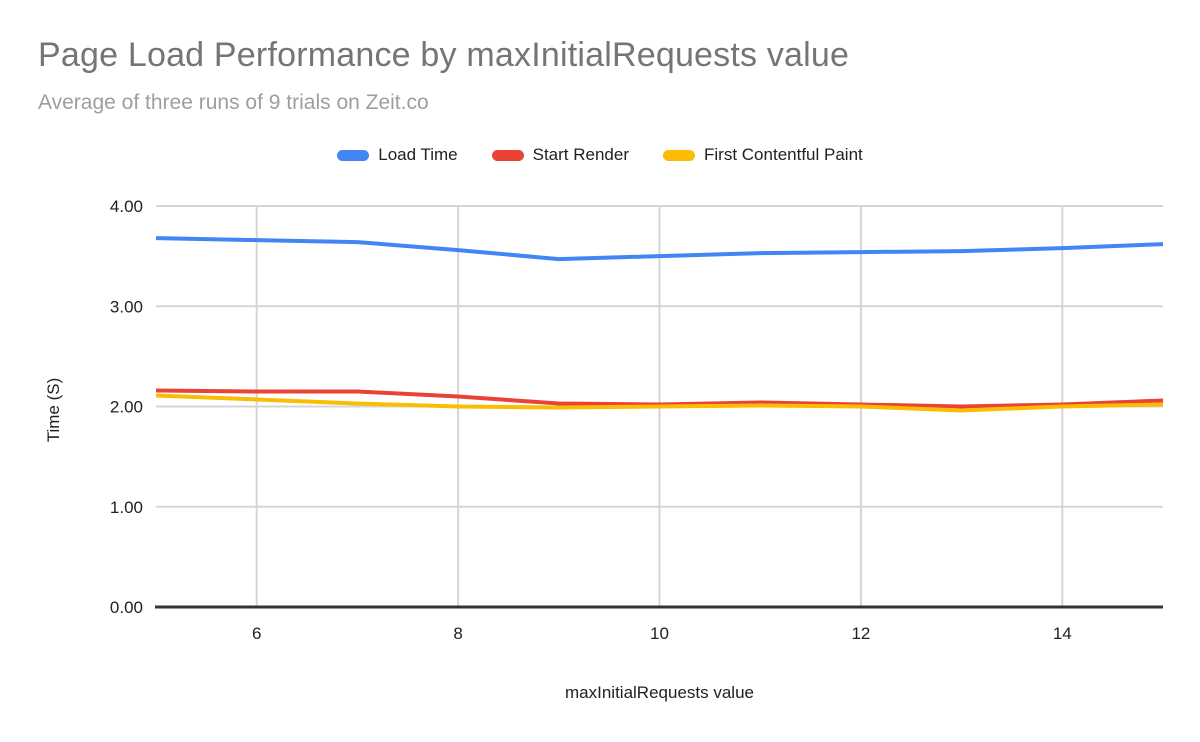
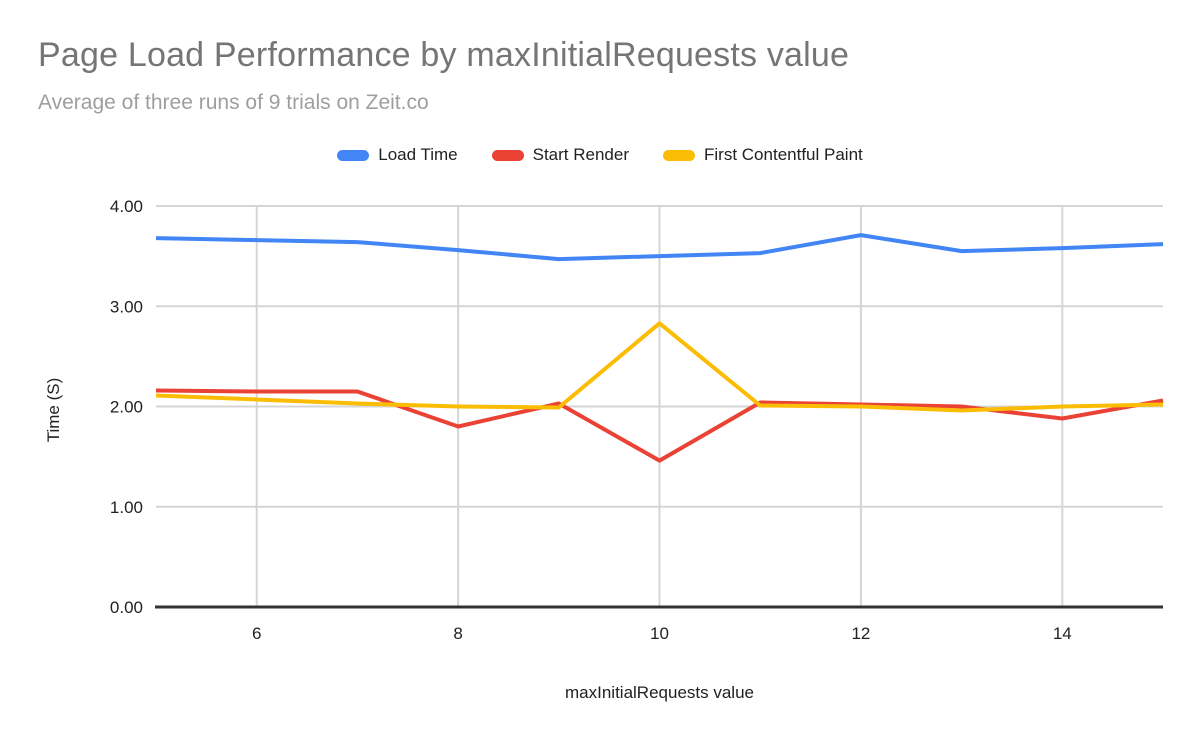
Start Render/8: 2.10 -> 1.80
Start Render/10: 2.02 -> 1.46
First Contentful Paint/10: 2.00 -> 2.83
Load Time/12: 3.54 -> 3.71
Start Render/14: 2.02 -> 1.88
